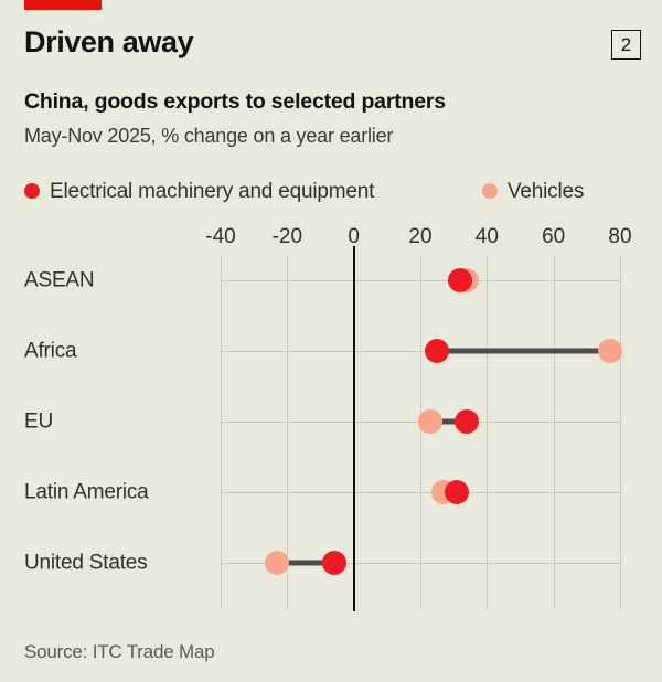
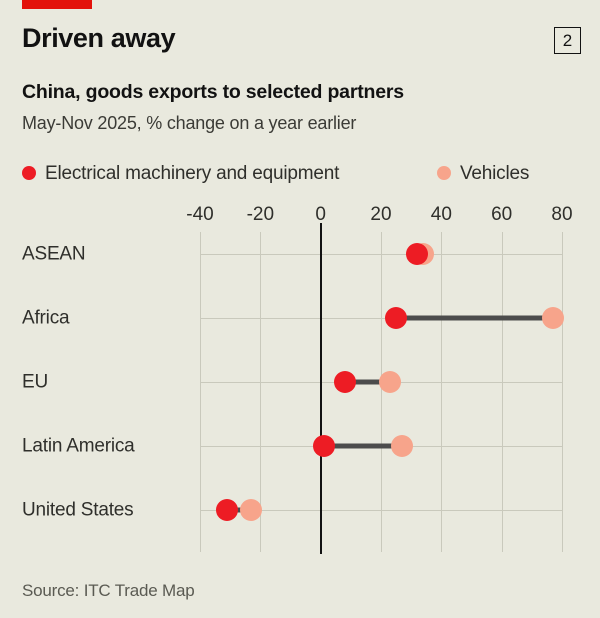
Electrical machinery and equipment/EU: 34 -> 8
Electrical machinery and equipment/Latin America: 31 -> 1
Electrical machinery and equipment/United States: -6 -> -31
